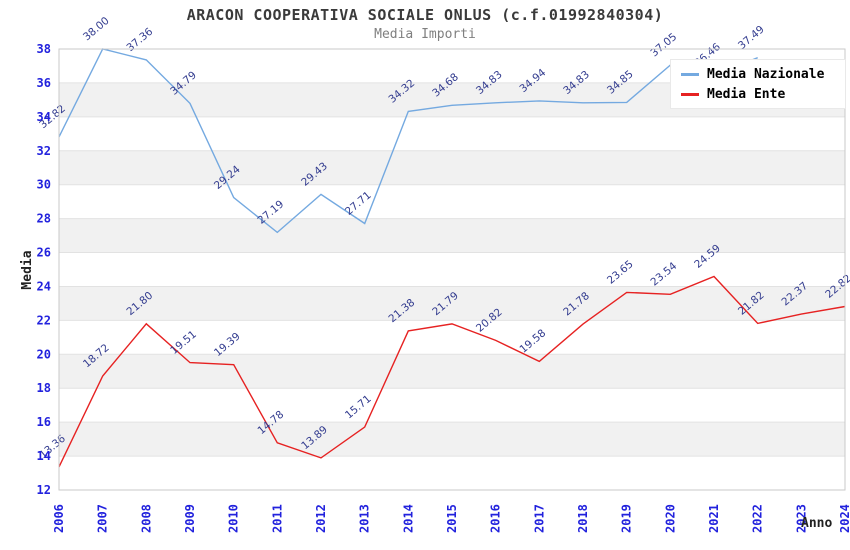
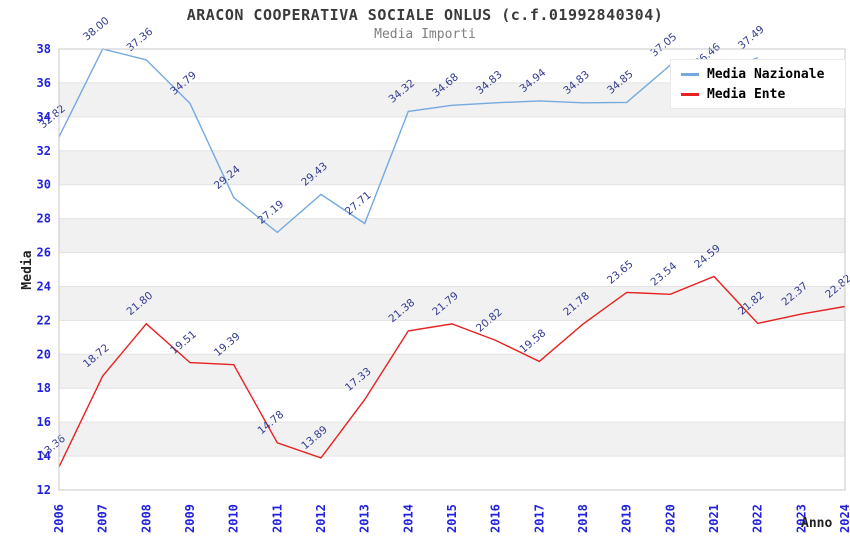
Media Ente/2013: 15.71 -> 17.33
